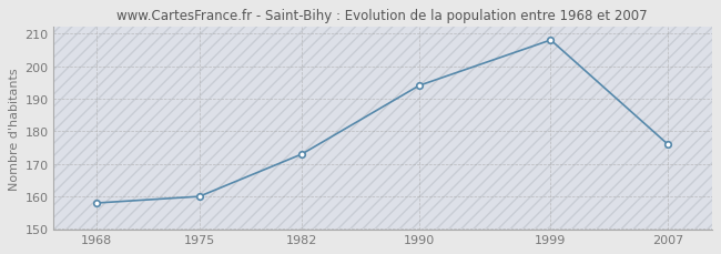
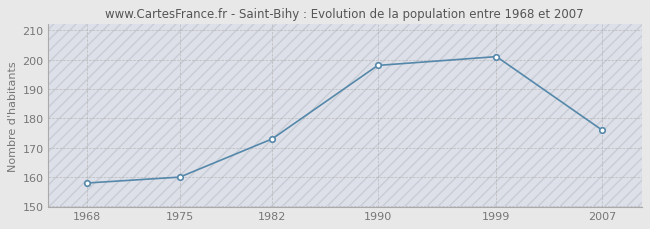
1990: 194 -> 198
1999: 208 -> 201
